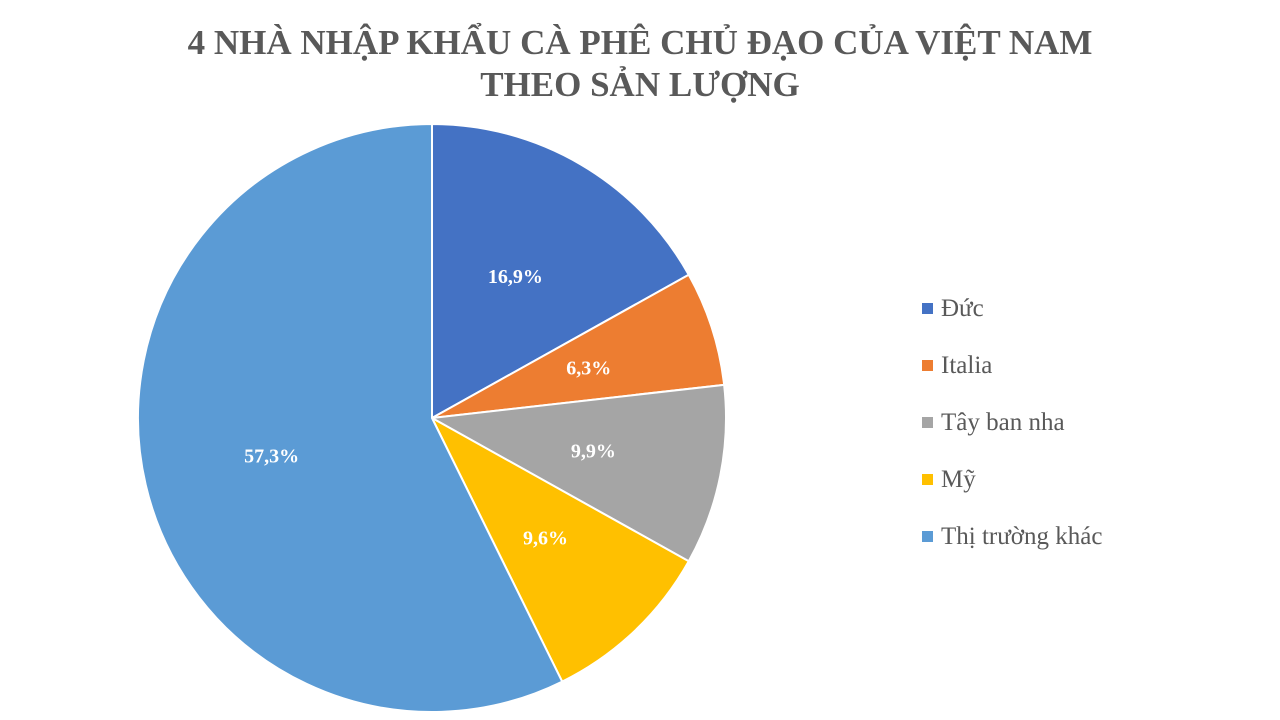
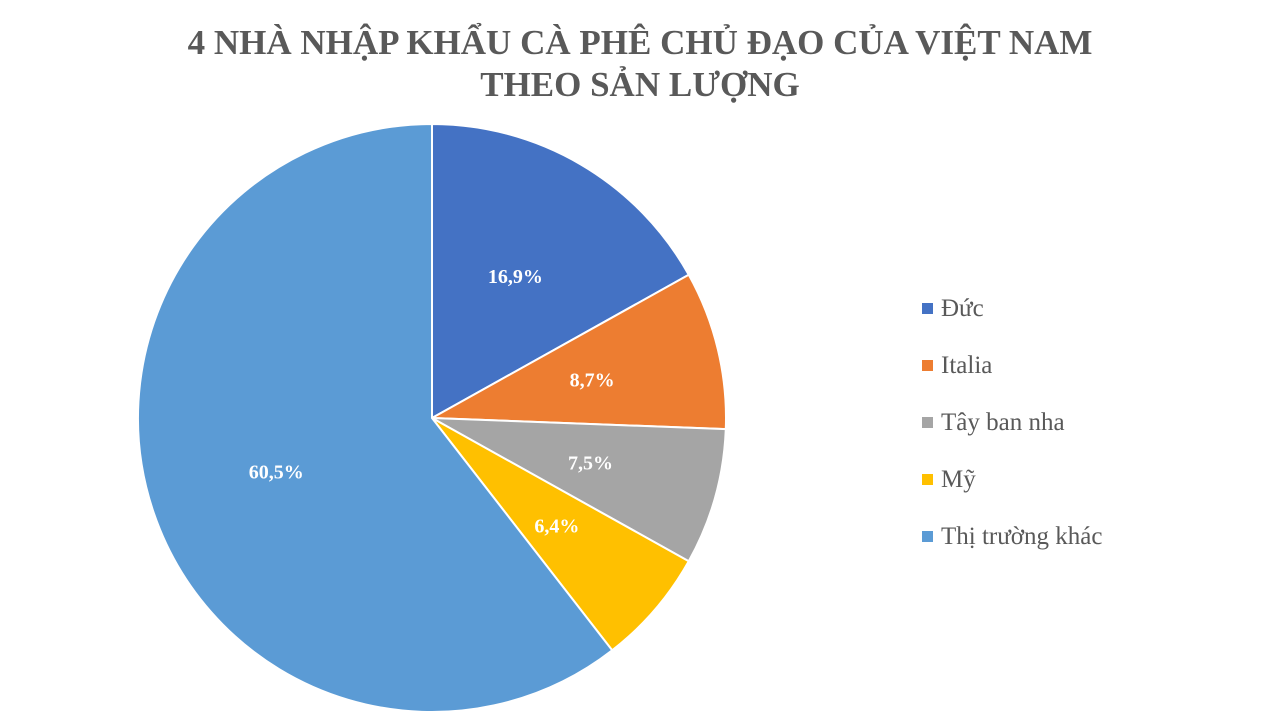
Italia: 6,3% -> 8,7%
Tây ban nha: 9,9% -> 7,5%
Mỹ: 9,6% -> 6,4%
Thị trường khác: 57,3% -> 60,5%
